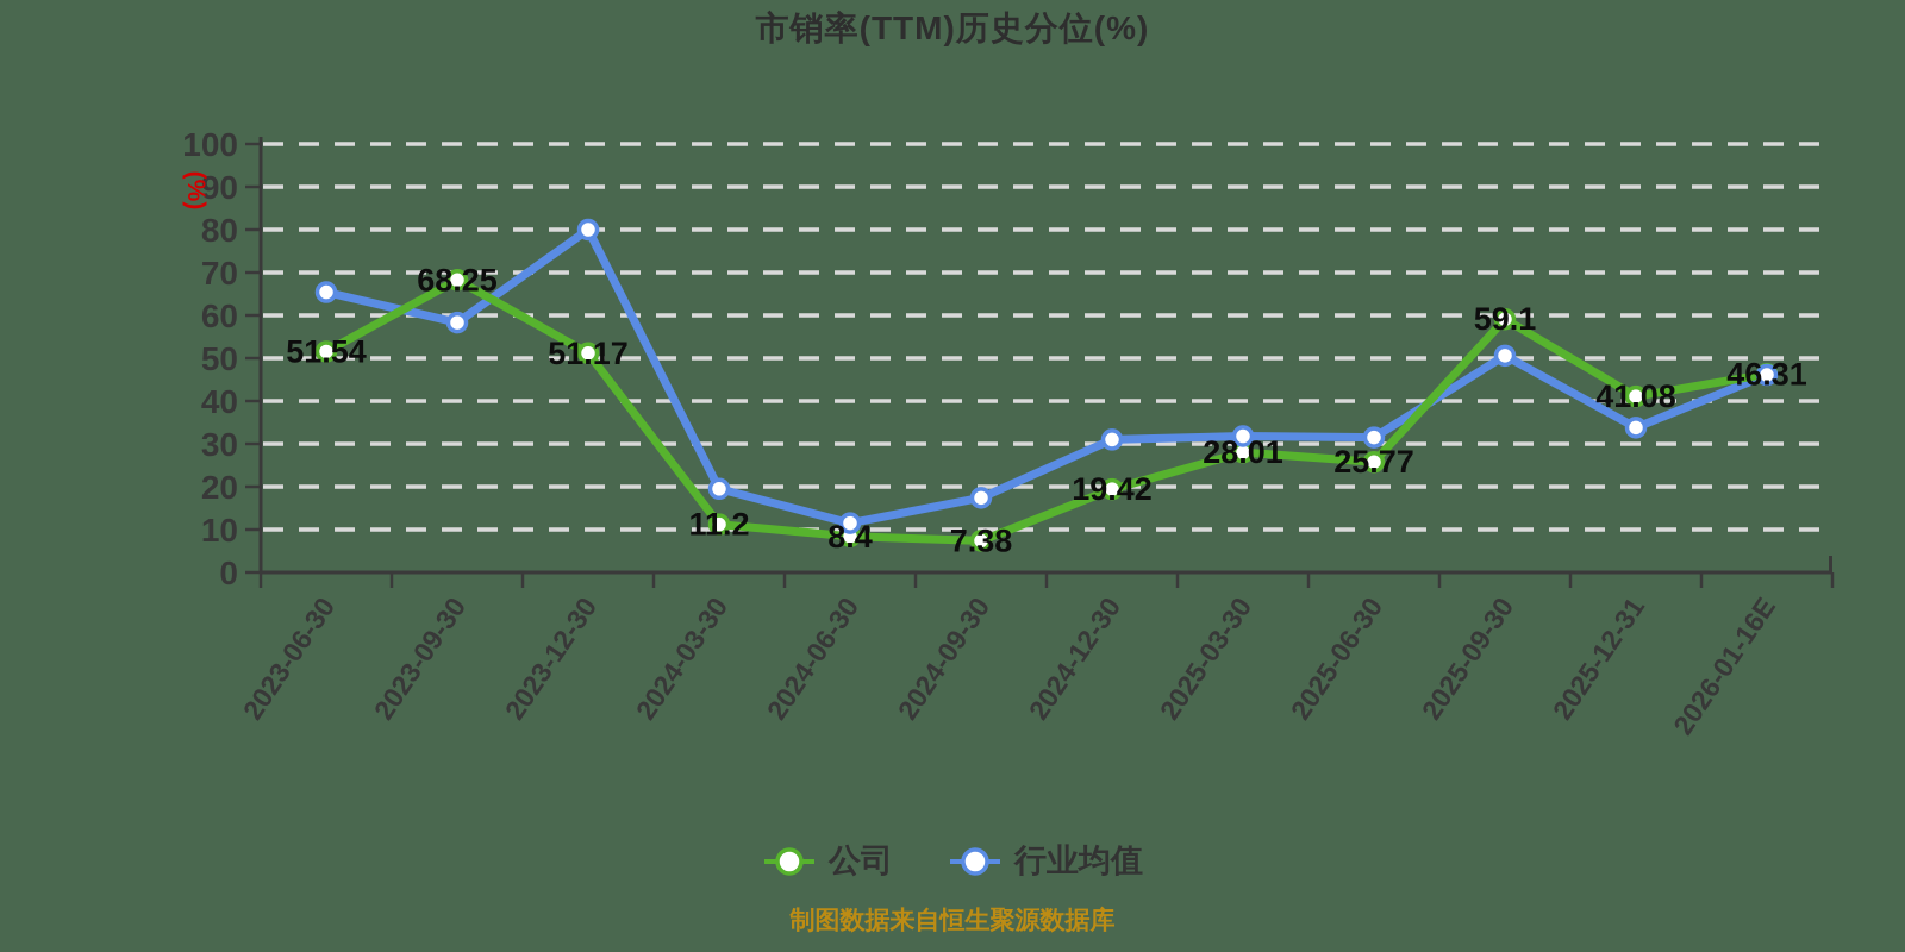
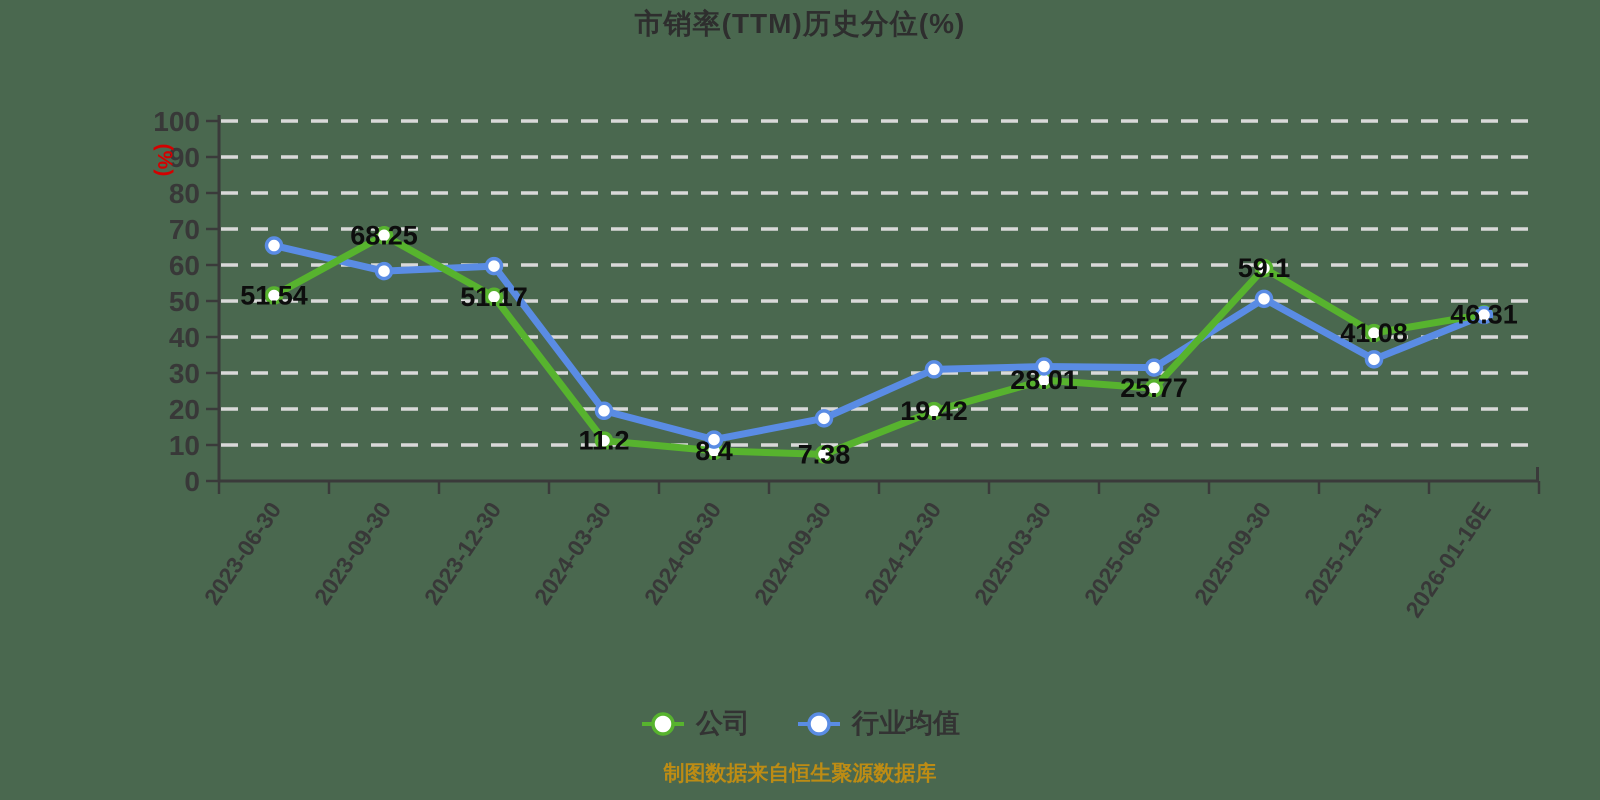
行业均值/2023-12-30: 80 -> 60
